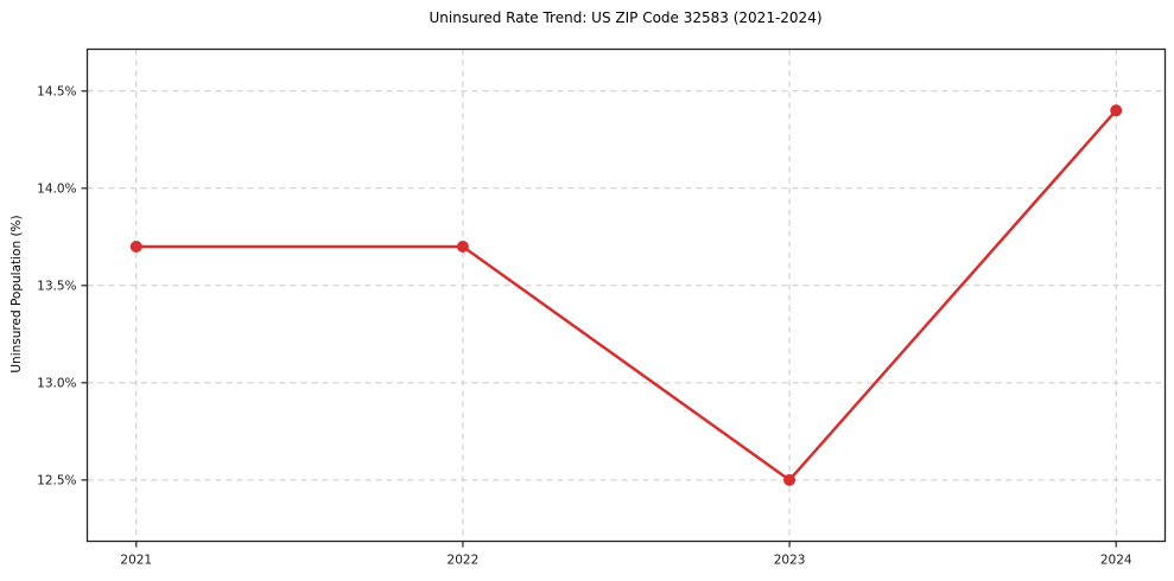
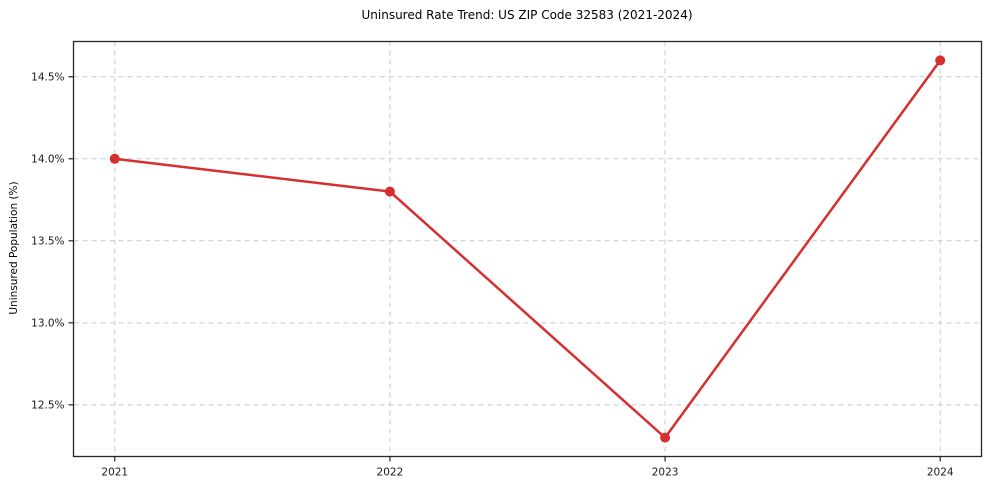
2021: 13.7% -> 14.0%
2022: 13.7% -> 13.8%
2023: 12.5% -> 12.3%
2024: 14.4% -> 14.6%
